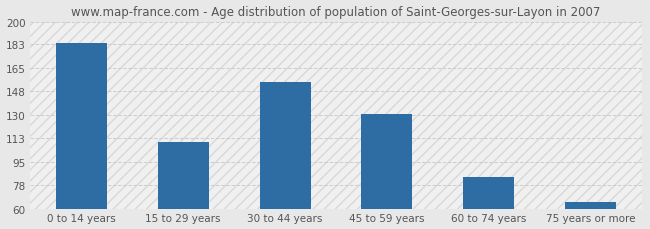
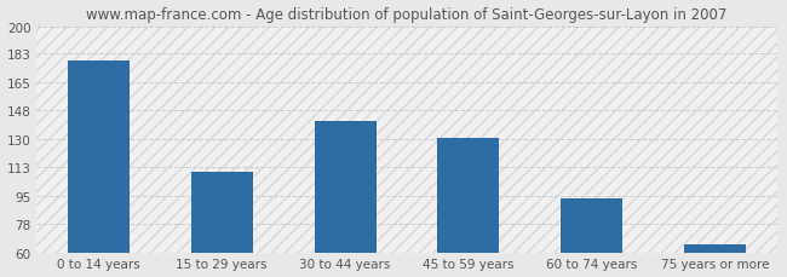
0 to 14 years: 184 -> 179
30 to 44 years: 155 -> 141
60 to 74 years: 84 -> 93
